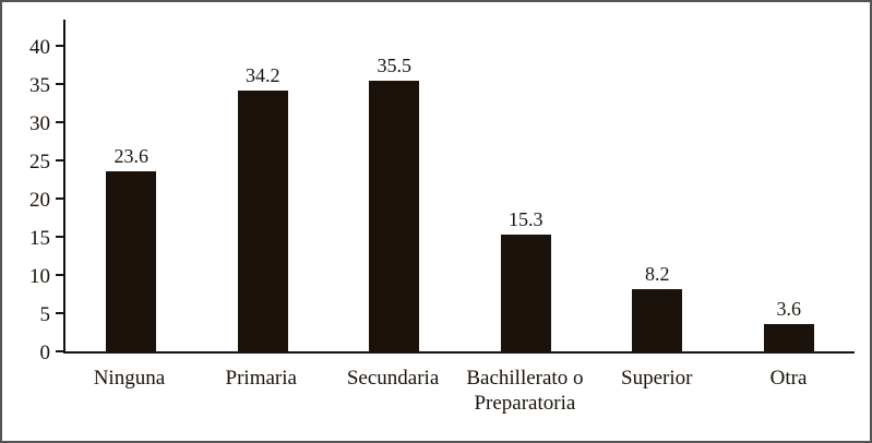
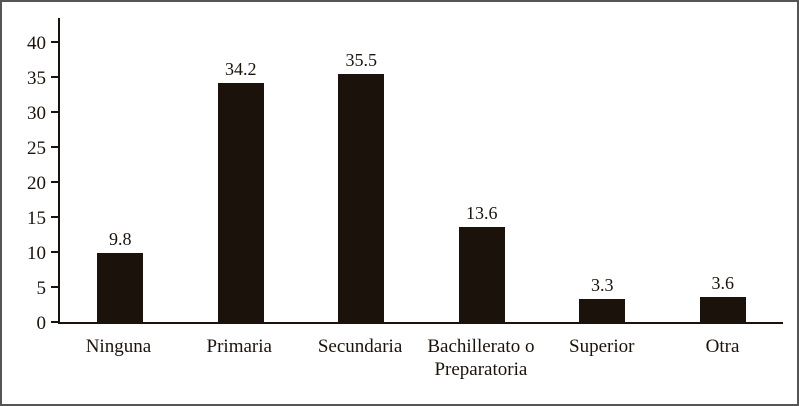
Ninguna: 23.6 -> 9.8
Bachillerato o Preparatoria: 15.3 -> 13.6
Superior: 8.2 -> 3.3
